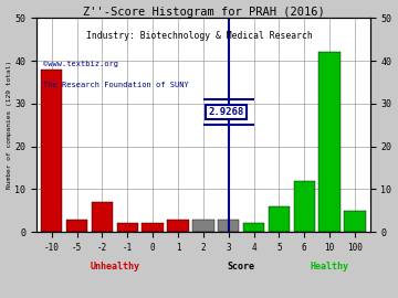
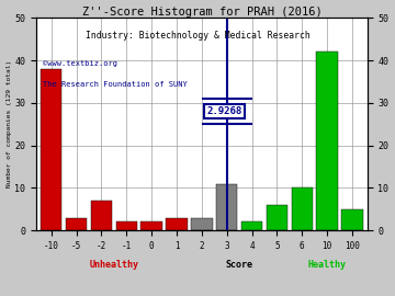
3: 3 -> 11
6: 12 -> 10
